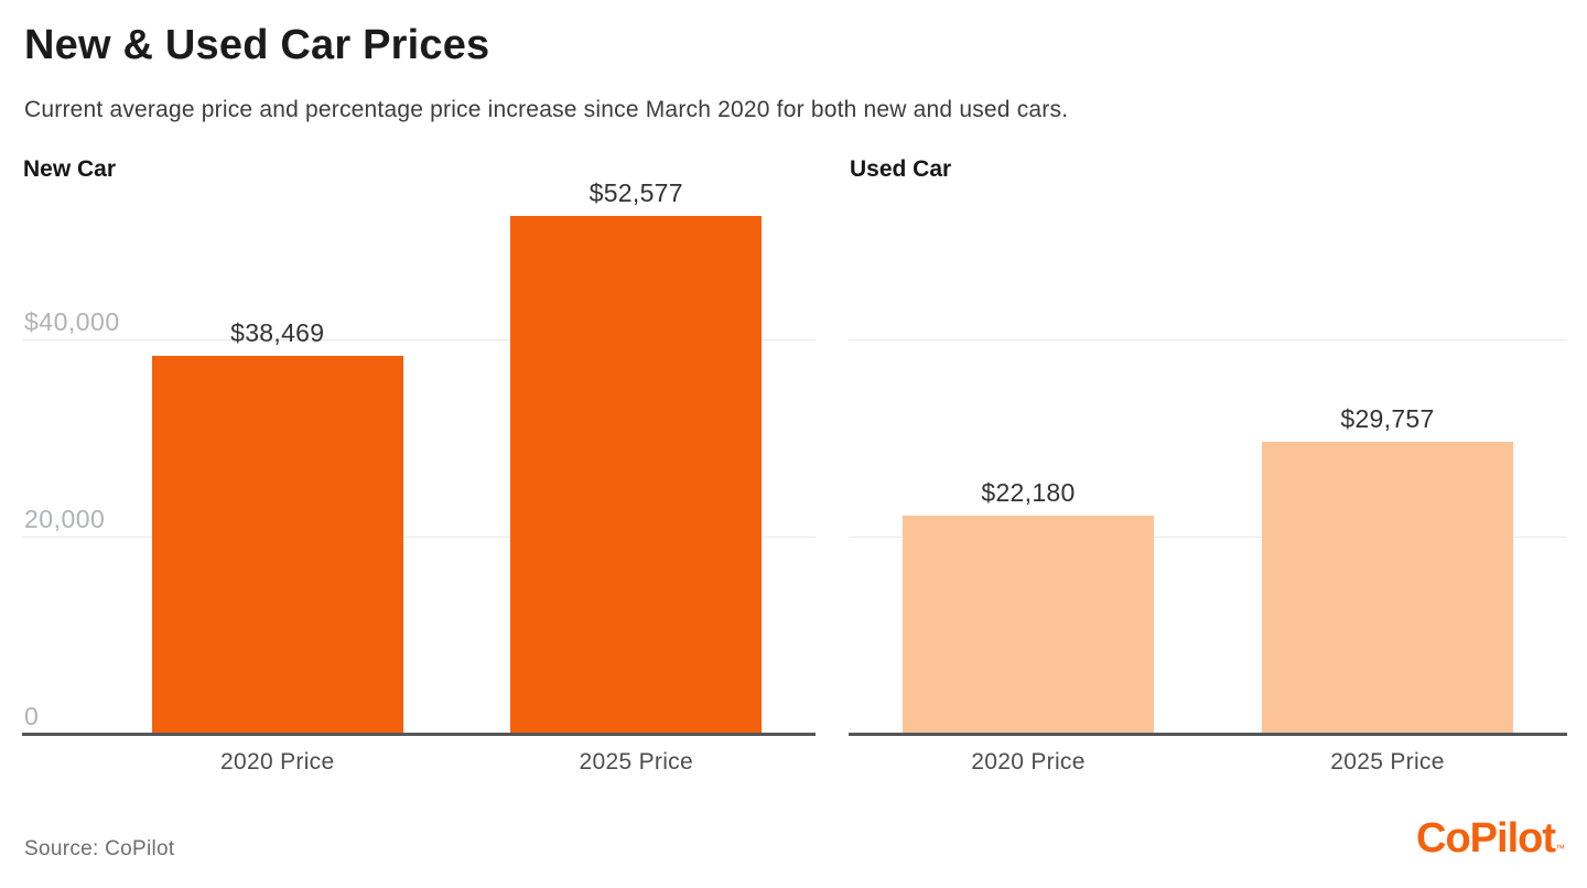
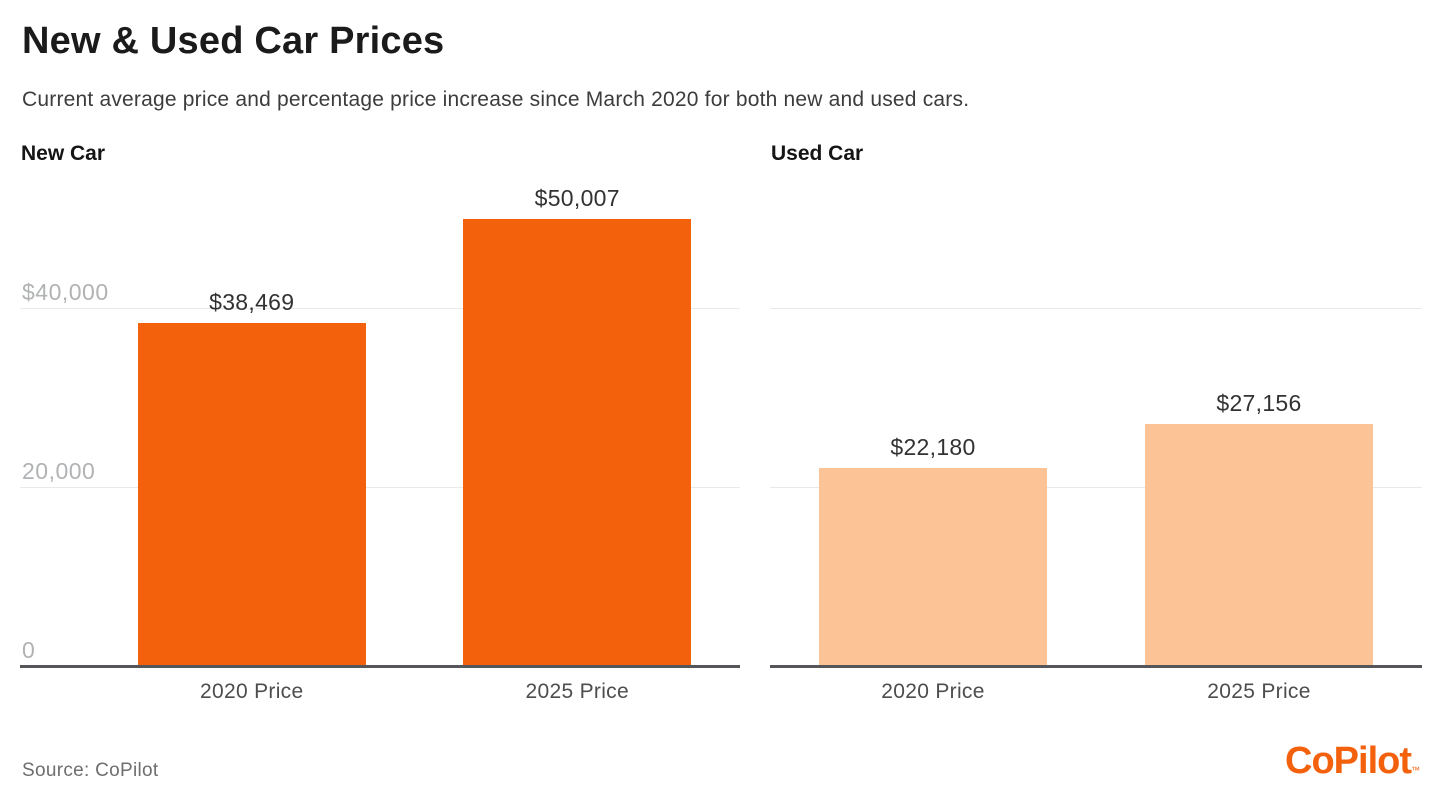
New Car/2025 Price: $52,577 -> $50,007
Used Car/2025 Price: $29,757 -> $27,156
